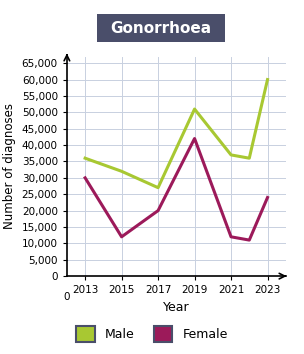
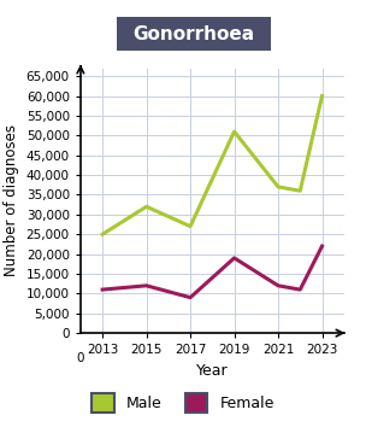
Male/2013: 36,000 -> 25,000
Female/2013: 30,000 -> 11,000
Female/2017: 20,000 -> 9,000
Female/2019: 42,000 -> 19,000
Female/2023: 24,000 -> 22,000
